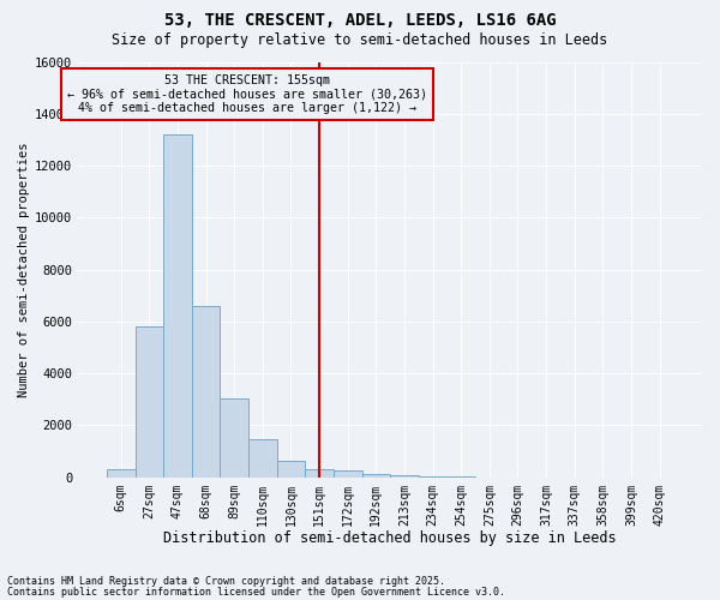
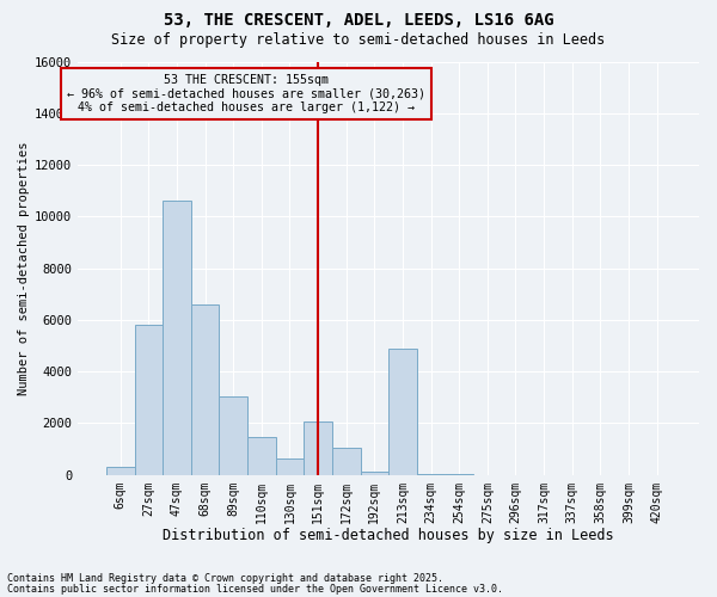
47sqm: 13200 -> 10600
151sqm: 300 -> 2050
172sqm: 270 -> 1050
213sqm: 90 -> 4900
